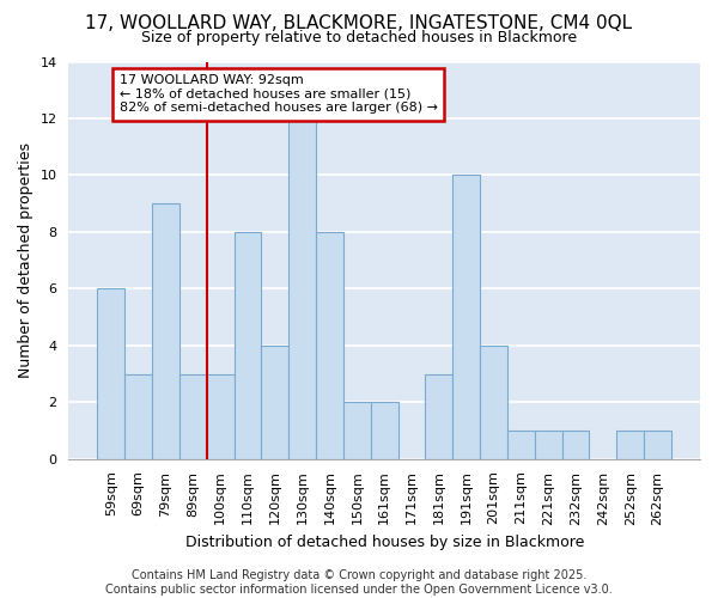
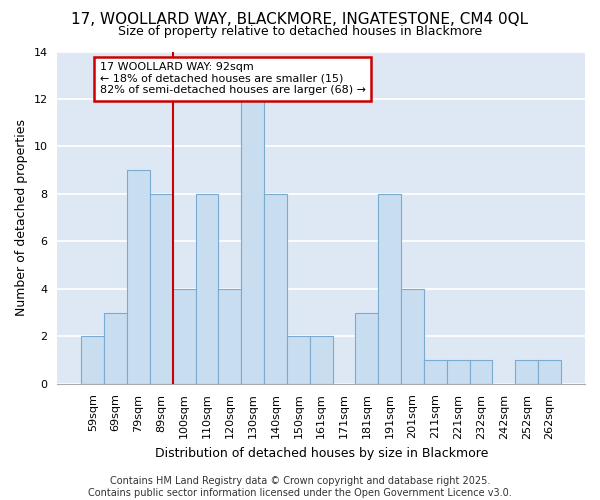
59sqm: 6 -> 2
89sqm: 3 -> 8
100sqm: 3 -> 4
191sqm: 10 -> 8
